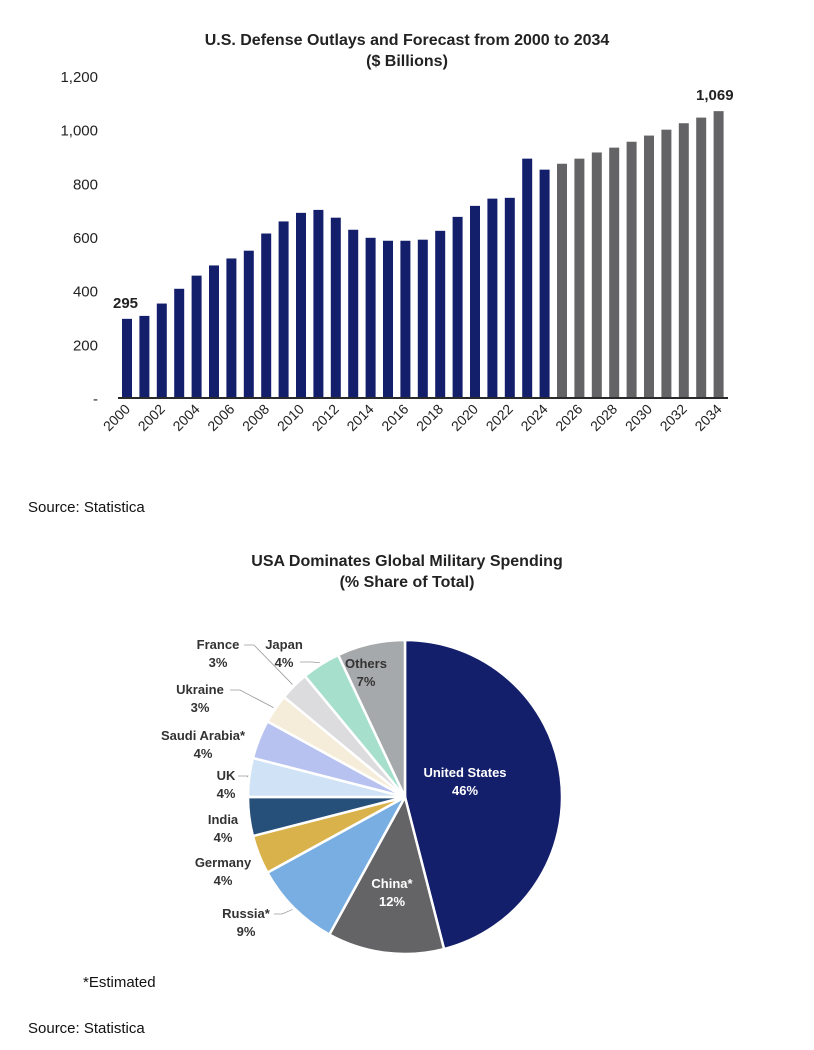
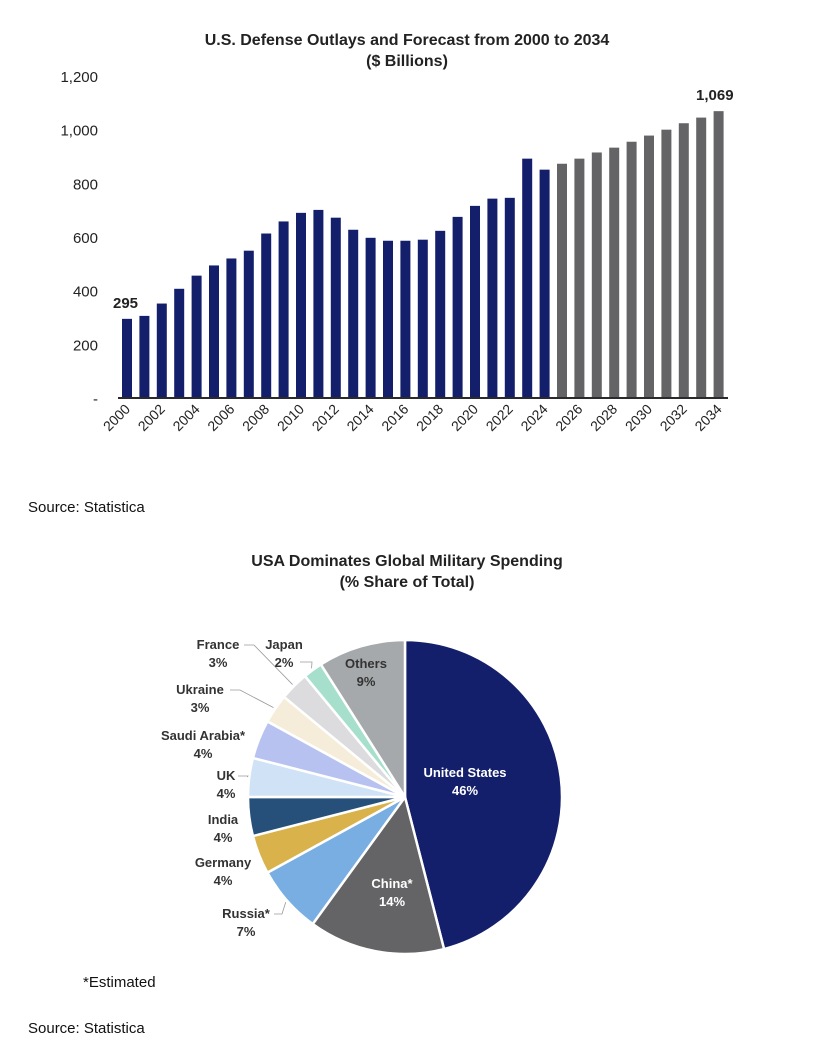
USA Dominates Global Military Spending/China*: 12% -> 14%
USA Dominates Global Military Spending/Russia*: 9% -> 7%
USA Dominates Global Military Spending/Japan: 4% -> 2%
USA Dominates Global Military Spending/Others: 7% -> 9%
